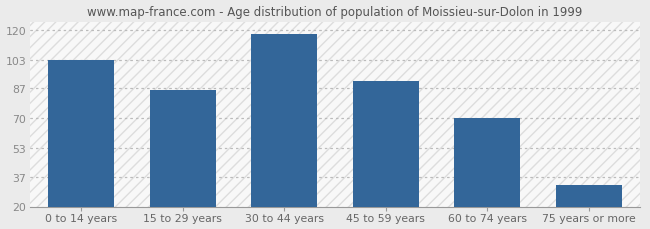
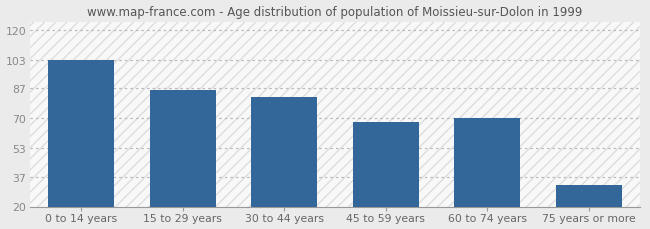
30 to 44 years: 118 -> 82
45 to 59 years: 91 -> 68
